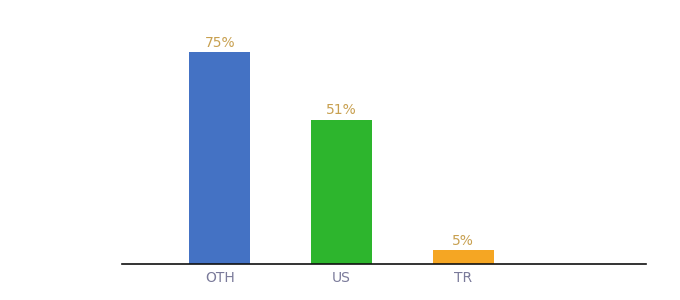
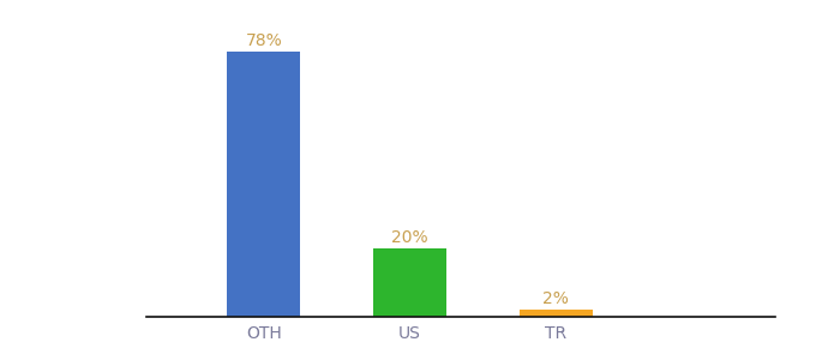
OTH: 75% -> 78%
US: 51% -> 20%
TR: 5% -> 2%
